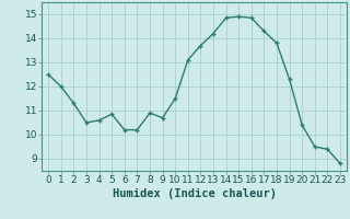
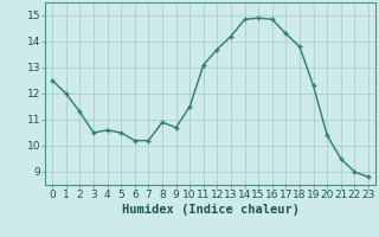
5: 10.85 -> 10.50
22: 9.40 -> 9.00
